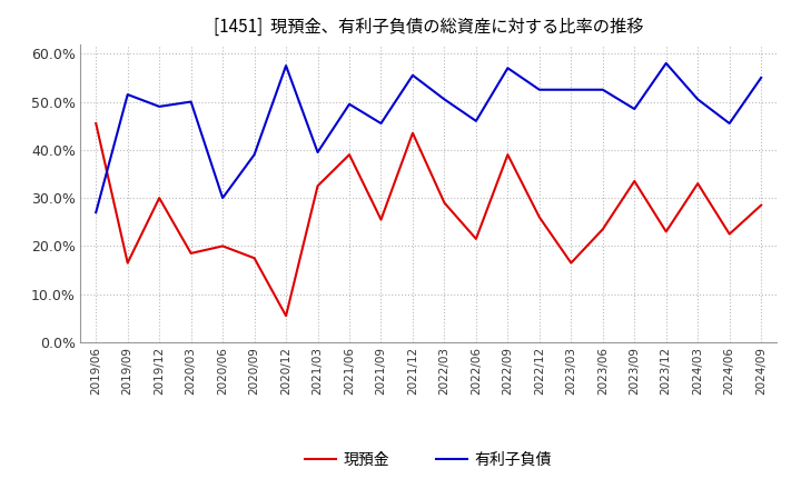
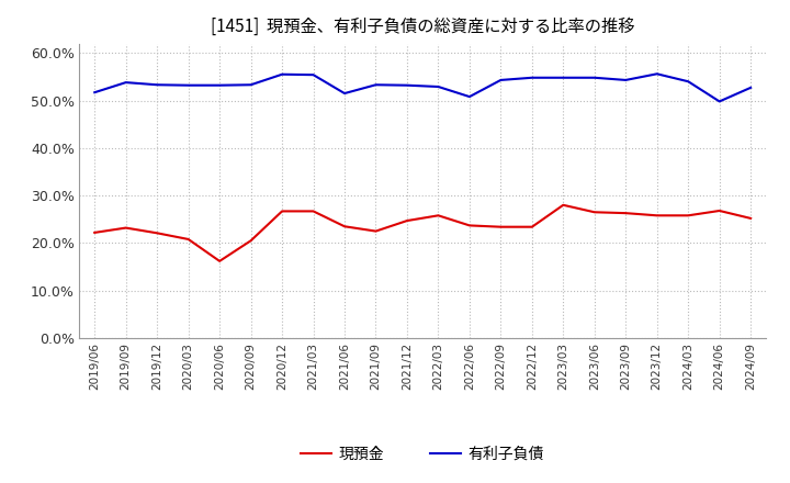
現預金/2019/06: 45.5% -> 22.2%
有利子負債/2019/06: 27.0% -> 51.7%
現預金/2019/09: 16.5% -> 23.2%
有利子負債/2019/09: 51.5% -> 53.8%
現預金/2019/12: 30.0% -> 22.1%
有利子負債/2019/12: 49.0% -> 53.3%
現預金/2020/03: 18.5% -> 20.8%
有利子負債/2020/03: 50.0% -> 53.2%
現預金/2020/06: 20.0% -> 16.2%
有利子負債/2020/06: 30.0% -> 53.2%
現預金/2020/09: 17.5% -> 20.5%
有利子負債/2020/09: 39.0% -> 53.3%
現預金/2020/12: 5.5% -> 26.7%
有利子負債/2020/12: 57.5% -> 55.5%
現預金/2021/03: 32.5% -> 26.7%
有利子負債/2021/03: 39.5% -> 55.4%
現預金/2021/06: 39.0% -> 23.5%
有利子負債/2021/06: 49.5% -> 51.5%
現預金/2021/09: 25.5% -> 22.5%
有利子負債/2021/09: 45.5% -> 53.3%
現預金/2021/12: 43.5% -> 24.7%
有利子負債/2021/12: 55.5% -> 53.2%
現預金/2022/03: 29.0% -> 25.8%
有利子負債/2022/03: 50.5% -> 52.9%
現預金/2022/06: 21.5% -> 23.7%
有利子負債/2022/06: 46.0% -> 50.8%
現預金/2022/09: 39.0% -> 23.4%
有利子負債/2022/09: 57.0% -> 54.3%
現預金/2022/12: 26.0% -> 23.4%
有利子負債/2022/12: 52.5% -> 54.8%
現預金/2023/03: 16.5% -> 28.0%
有利子負債/2023/03: 52.5% -> 54.8%
現預金/2023/06: 23.5% -> 26.5%
有利子負債/2023/06: 52.5% -> 54.8%
現預金/2023/09: 33.5% -> 26.3%
有利子負債/2023/09: 48.5% -> 54.3%
現預金/2023/12: 23.0% -> 25.8%
有利子負債/2023/12: 58.0% -> 55.6%
現預金/2024/03: 33.0% -> 25.8%
有利子負債/2024/03: 50.5% -> 54.0%
現預金/2024/06: 22.5% -> 26.8%
有利子負債/2024/06: 45.5% -> 49.8%
現預金/2024/09: 28.5% -> 25.2%
有利子負債/2024/09: 55.0% -> 52.7%
